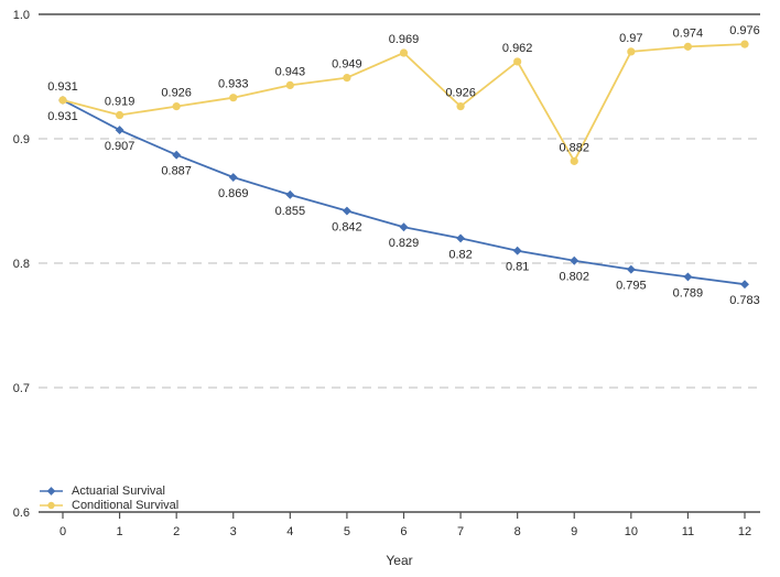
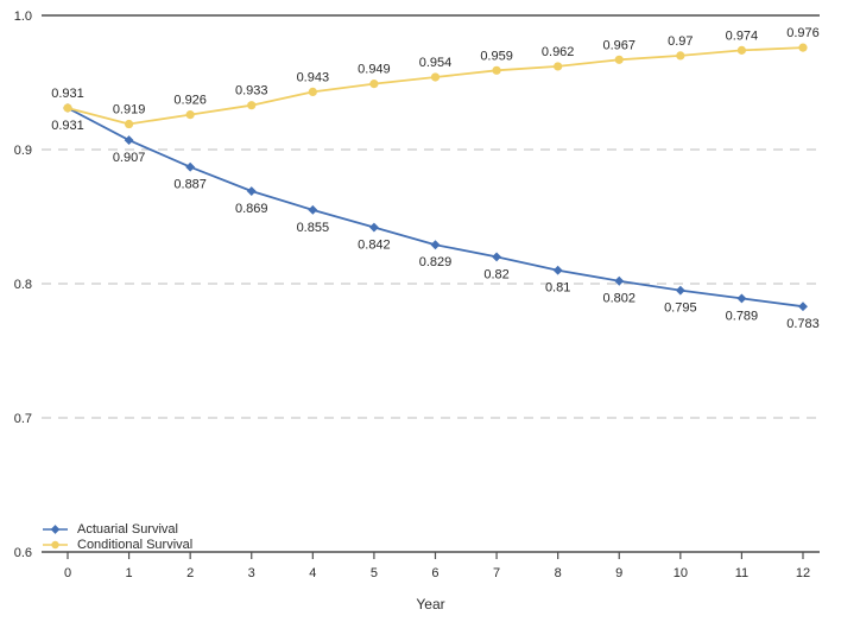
Conditional Survival/6: 0.969 -> 0.954
Conditional Survival/7: 0.926 -> 0.959
Conditional Survival/9: 0.882 -> 0.967
